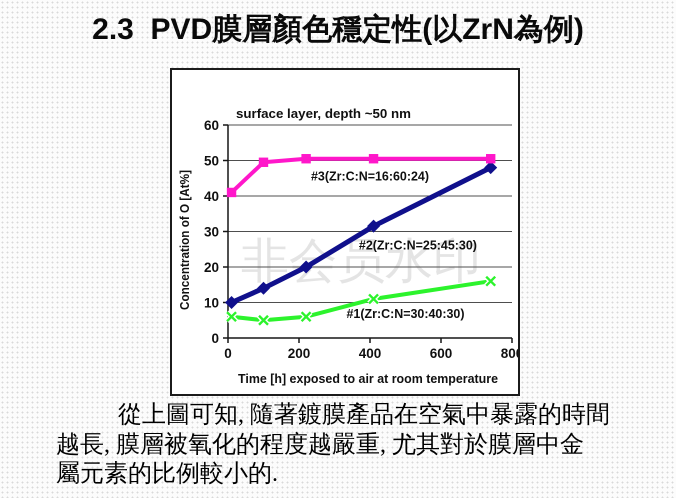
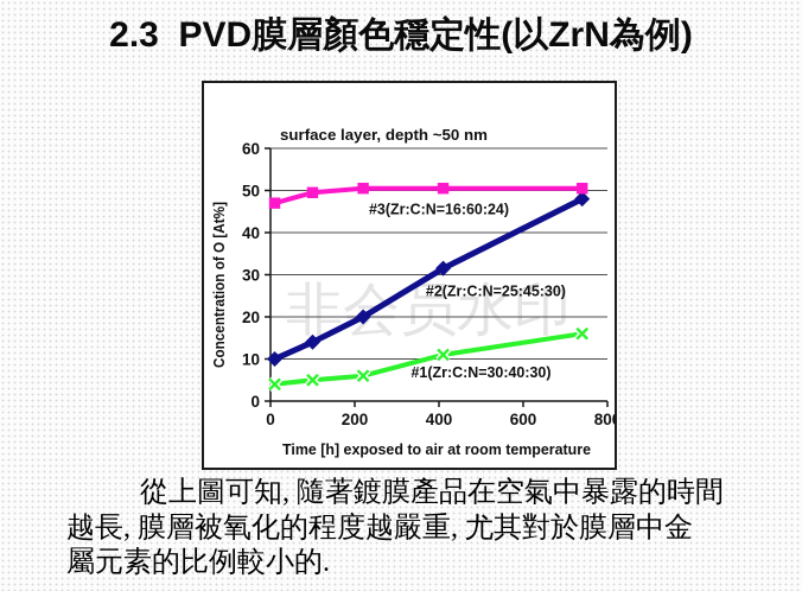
#3(Zr:C:N=16:60:24)/10: 41 -> 47
#1(Zr:C:N=30:40:30)/10: 6 -> 4
